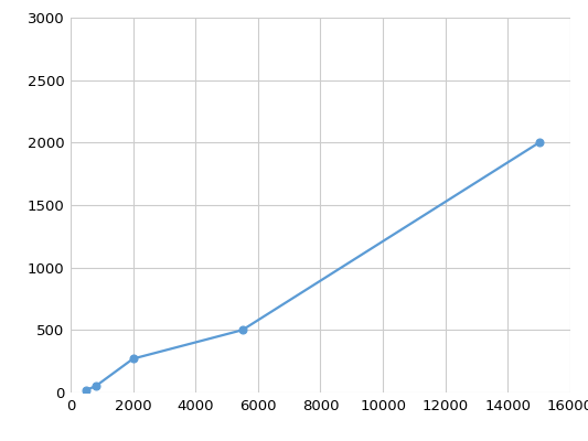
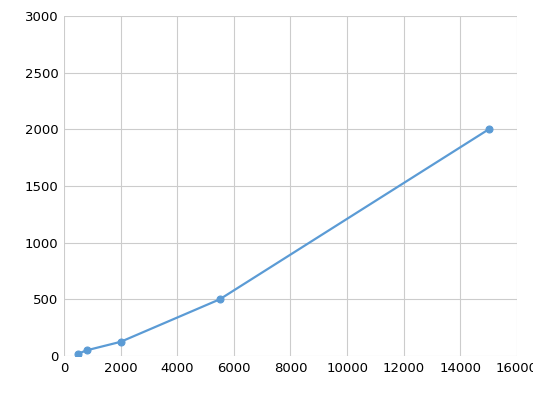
2000: 270 -> 120
